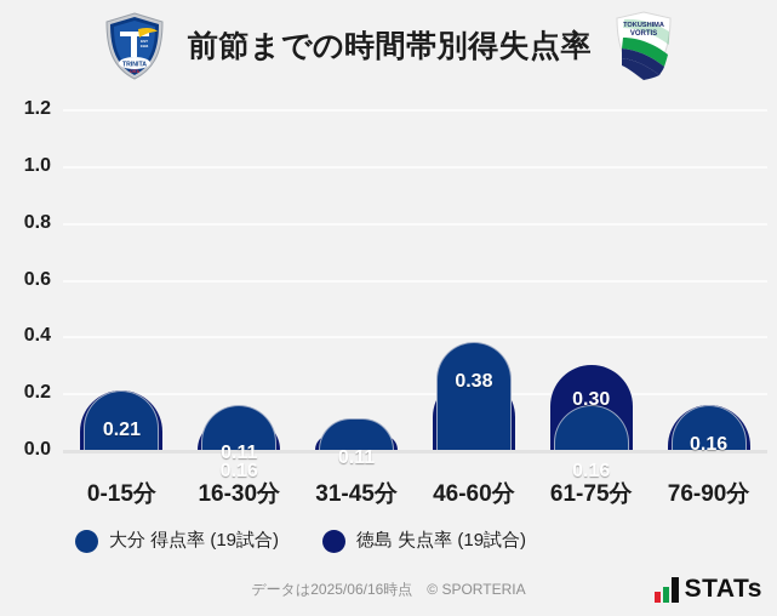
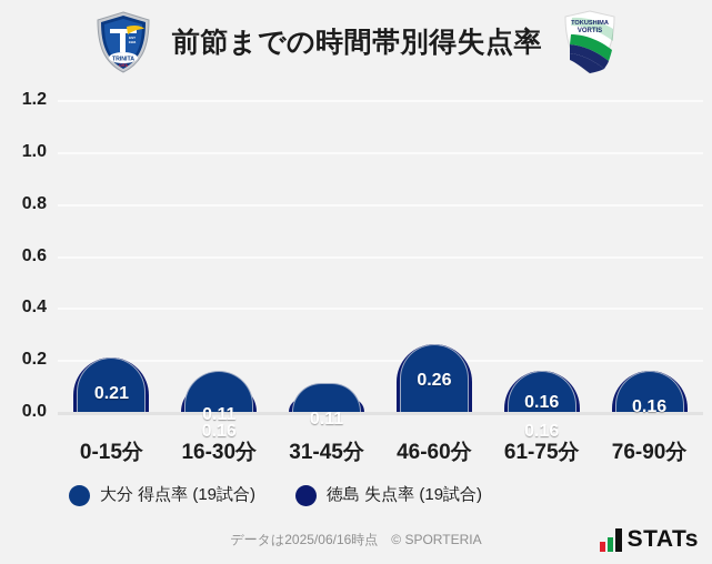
大分 得点率 (19試合)/46-60分: 0.38 -> 0.26
徳島 失点率 (19試合)/61-75分: 0.30 -> 0.16
